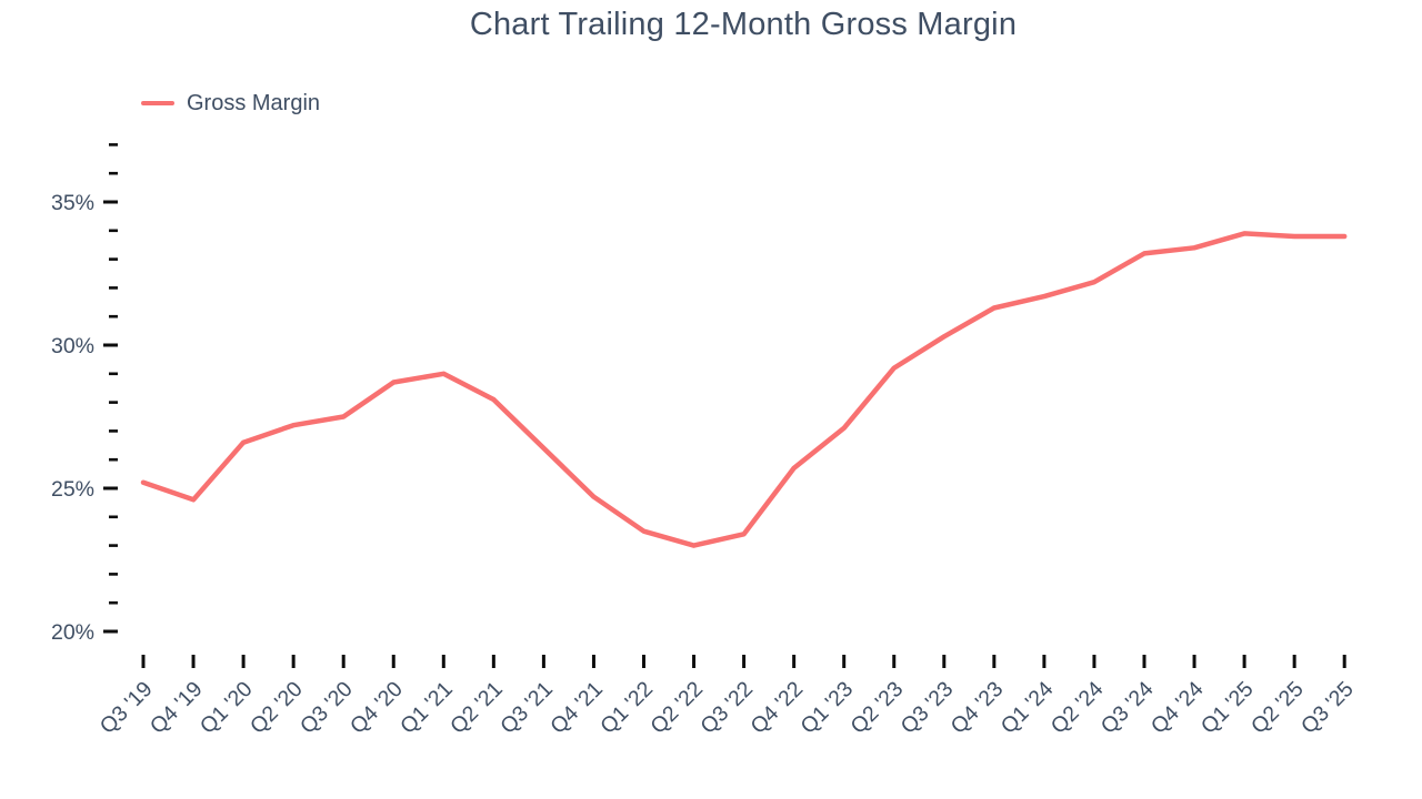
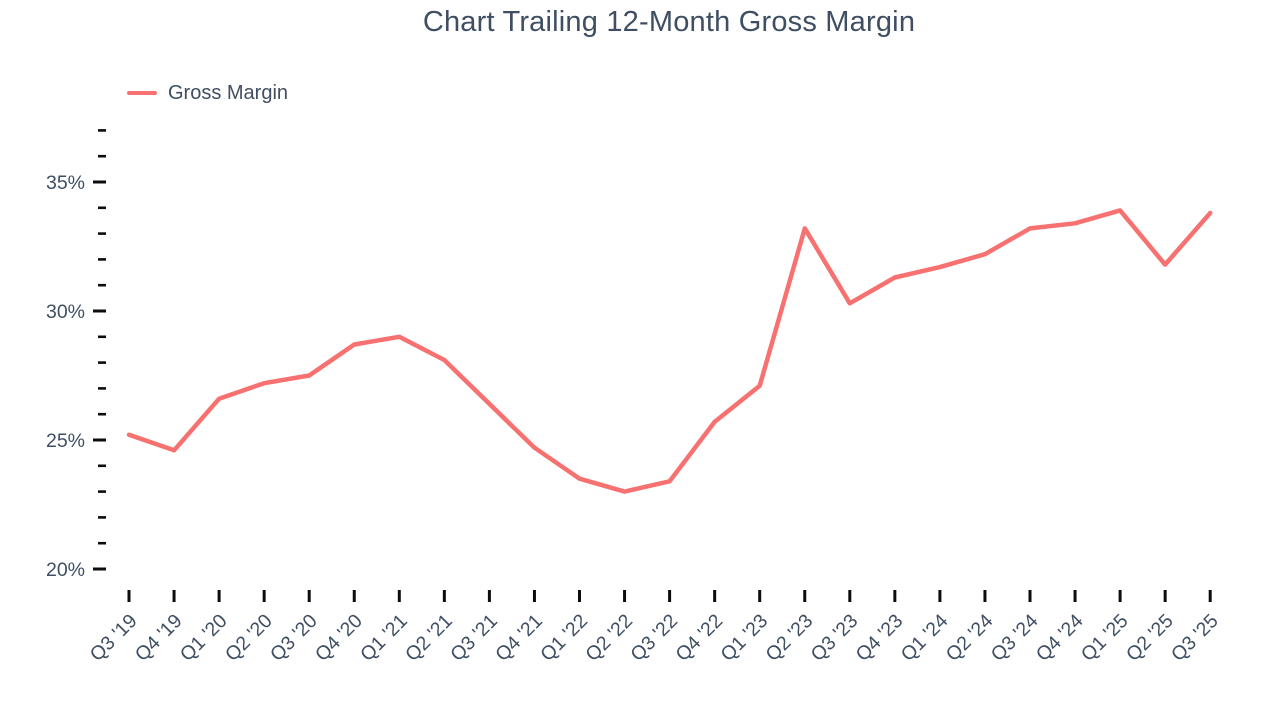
Q2 '23: 29.2% -> 33.2%
Q2 '25: 33.8% -> 31.8%
